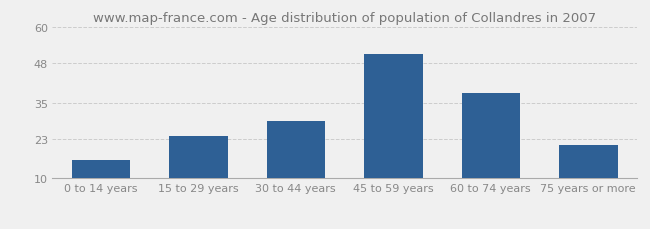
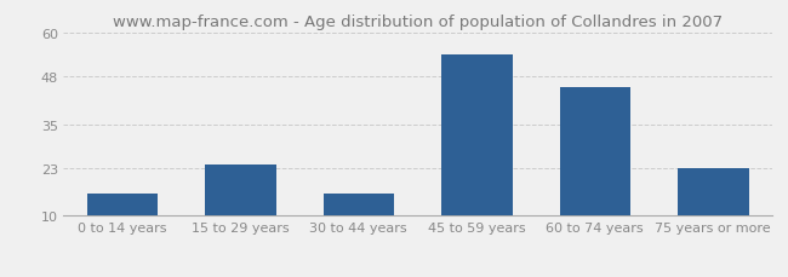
30 to 44 years: 29 -> 16
45 to 59 years: 51 -> 54
60 to 74 years: 38 -> 45
75 years or more: 21 -> 23
